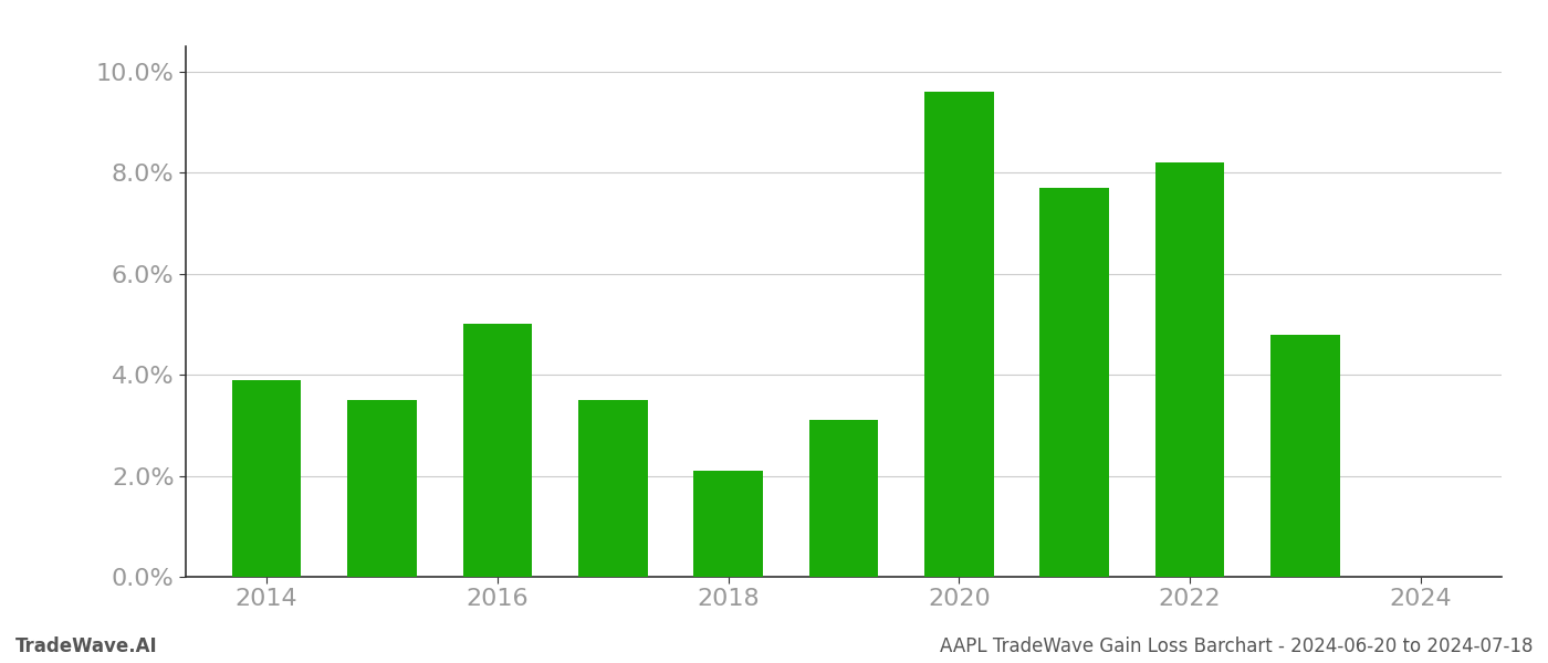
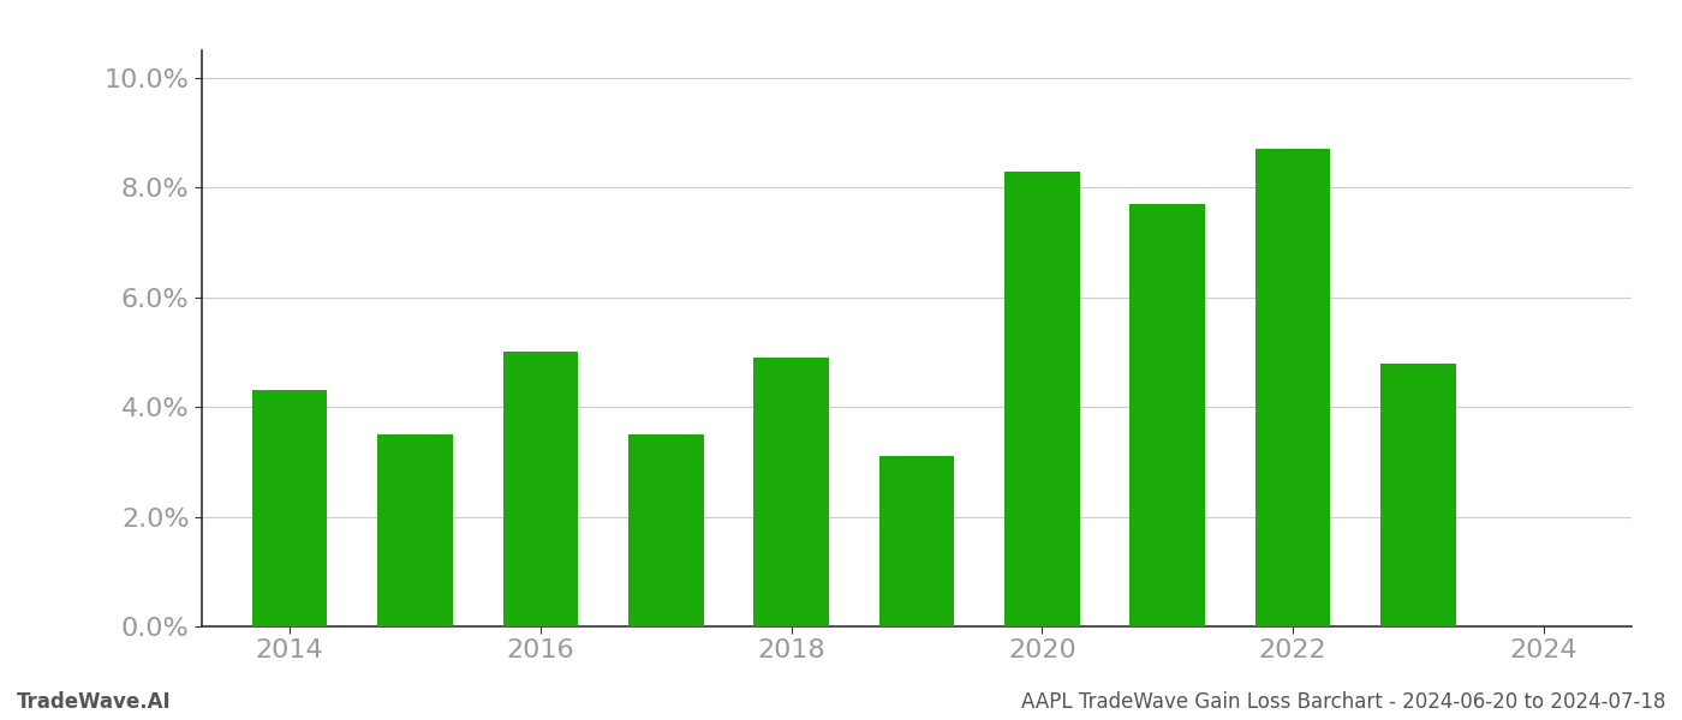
2014: 3.9% -> 4.3%
2018: 2.1% -> 4.9%
2020: 9.6% -> 8.3%
2022: 8.2% -> 8.7%
